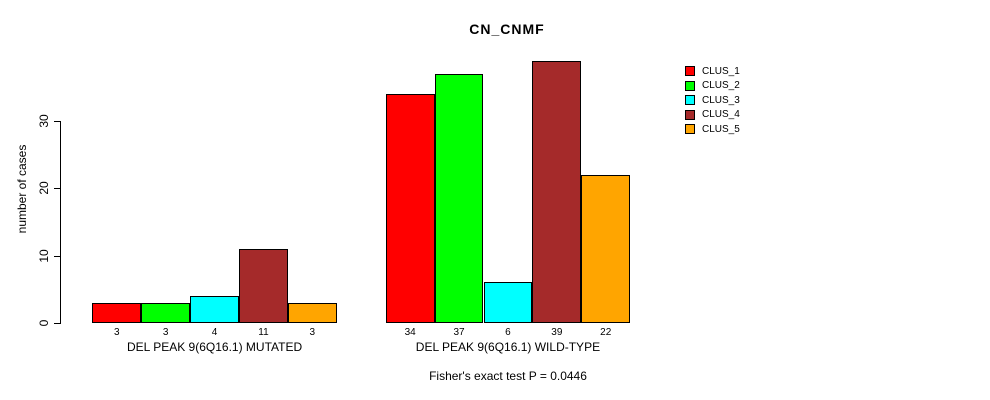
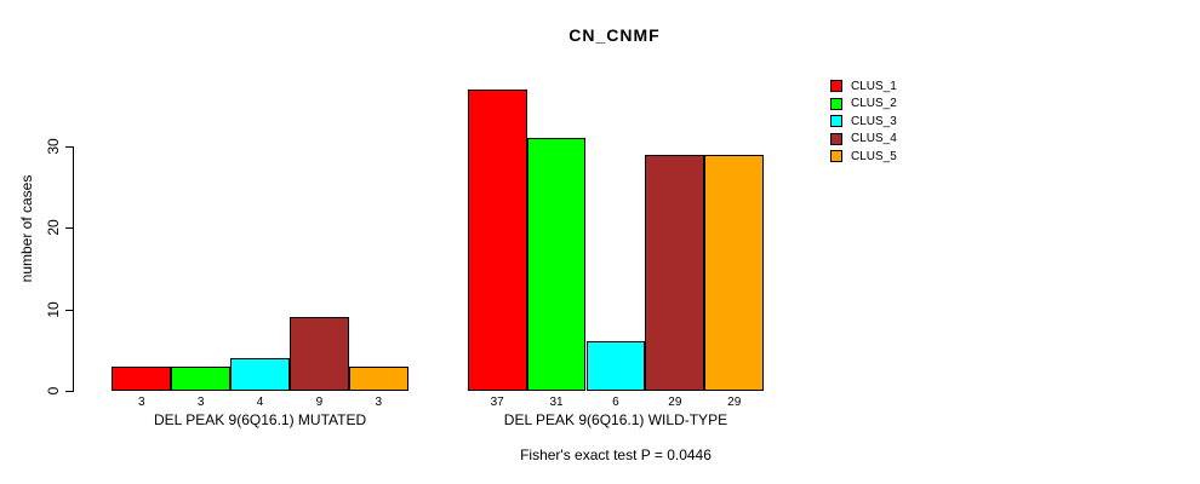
CLUS_4/DEL PEAK 9(6Q16.1) MUTATED: 11 -> 9
CLUS_1/DEL PEAK 9(6Q16.1) WILD-TYPE: 34 -> 37
CLUS_2/DEL PEAK 9(6Q16.1) WILD-TYPE: 37 -> 31
CLUS_4/DEL PEAK 9(6Q16.1) WILD-TYPE: 39 -> 29
CLUS_5/DEL PEAK 9(6Q16.1) WILD-TYPE: 22 -> 29
